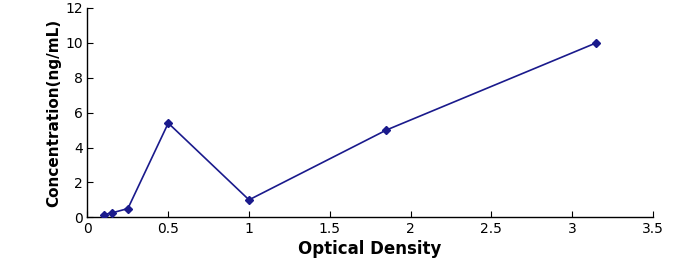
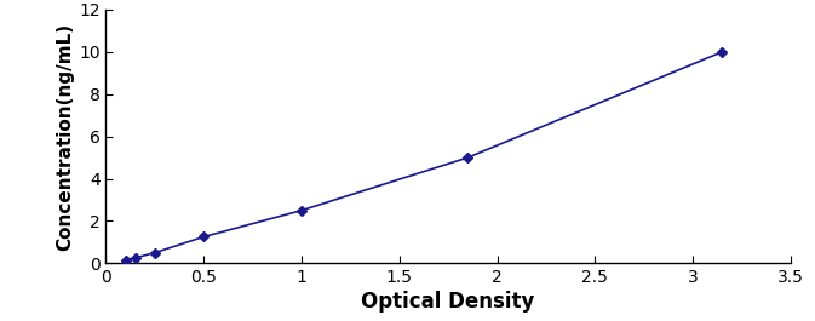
0.5: 5.4 -> 1.2
1: 1.0 -> 2.5
